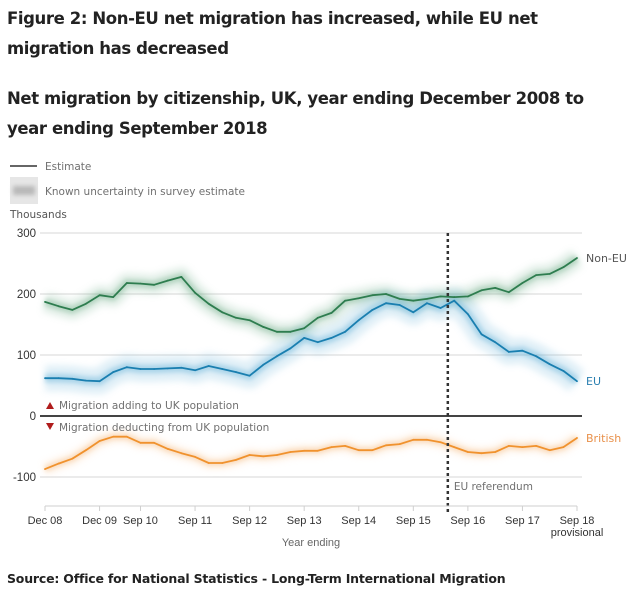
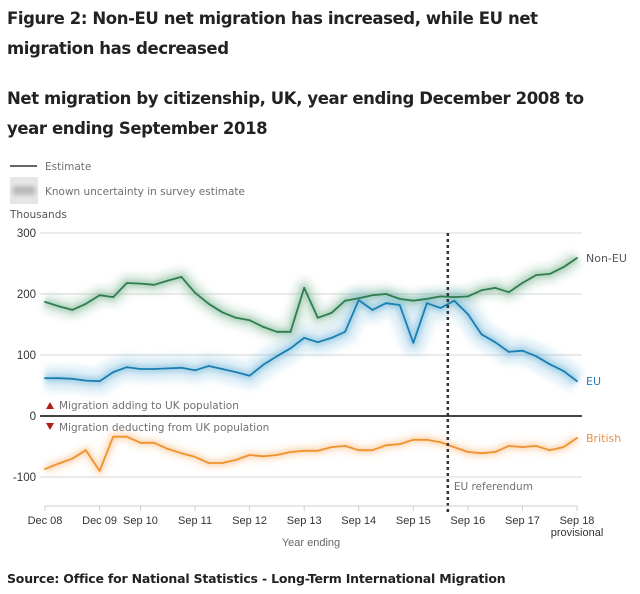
British/Dec 09: -40 -> -90
Non-EU/Sep 13: 140 -> 210
EU/Sep 14: 160 -> 190
EU/Sep 15: 170 -> 120
